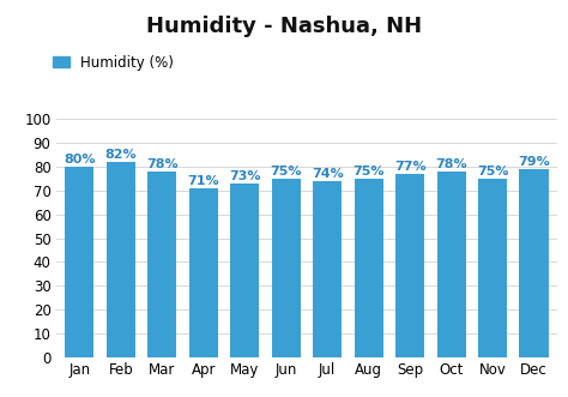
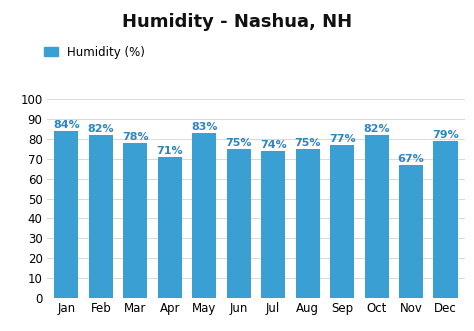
Jan: 80% -> 84%
May: 73% -> 83%
Oct: 78% -> 82%
Nov: 75% -> 67%
